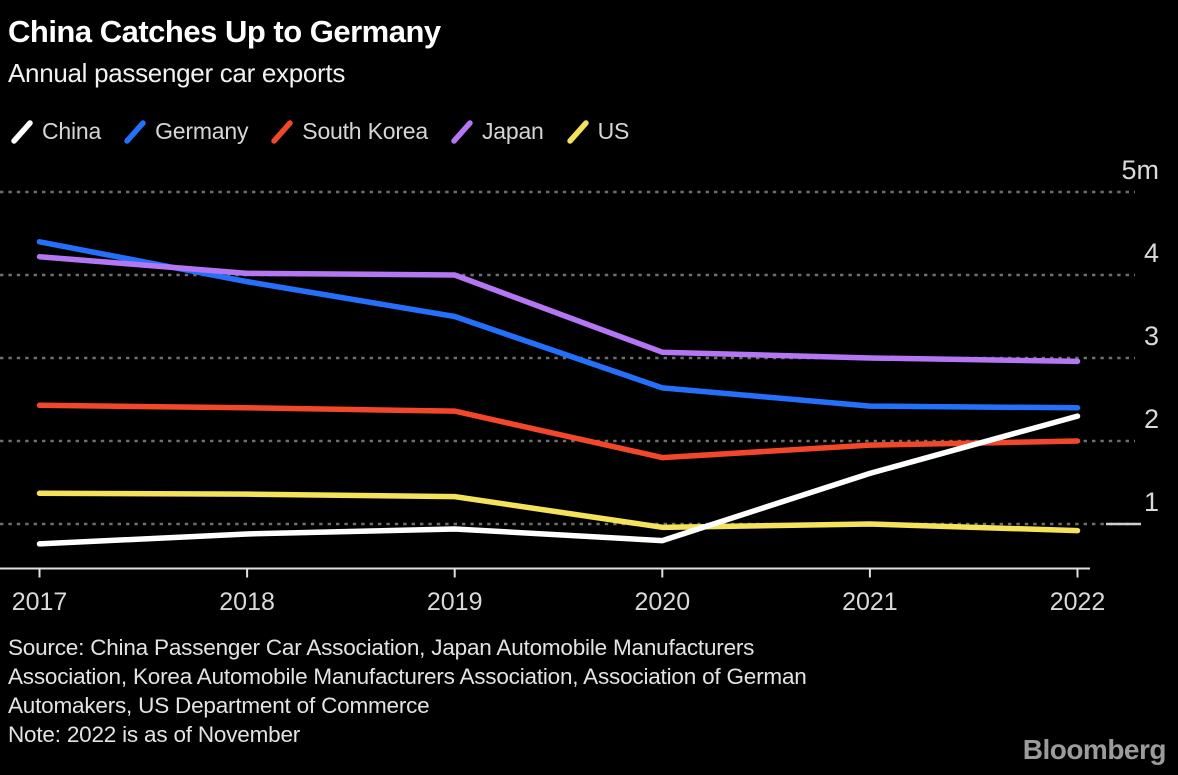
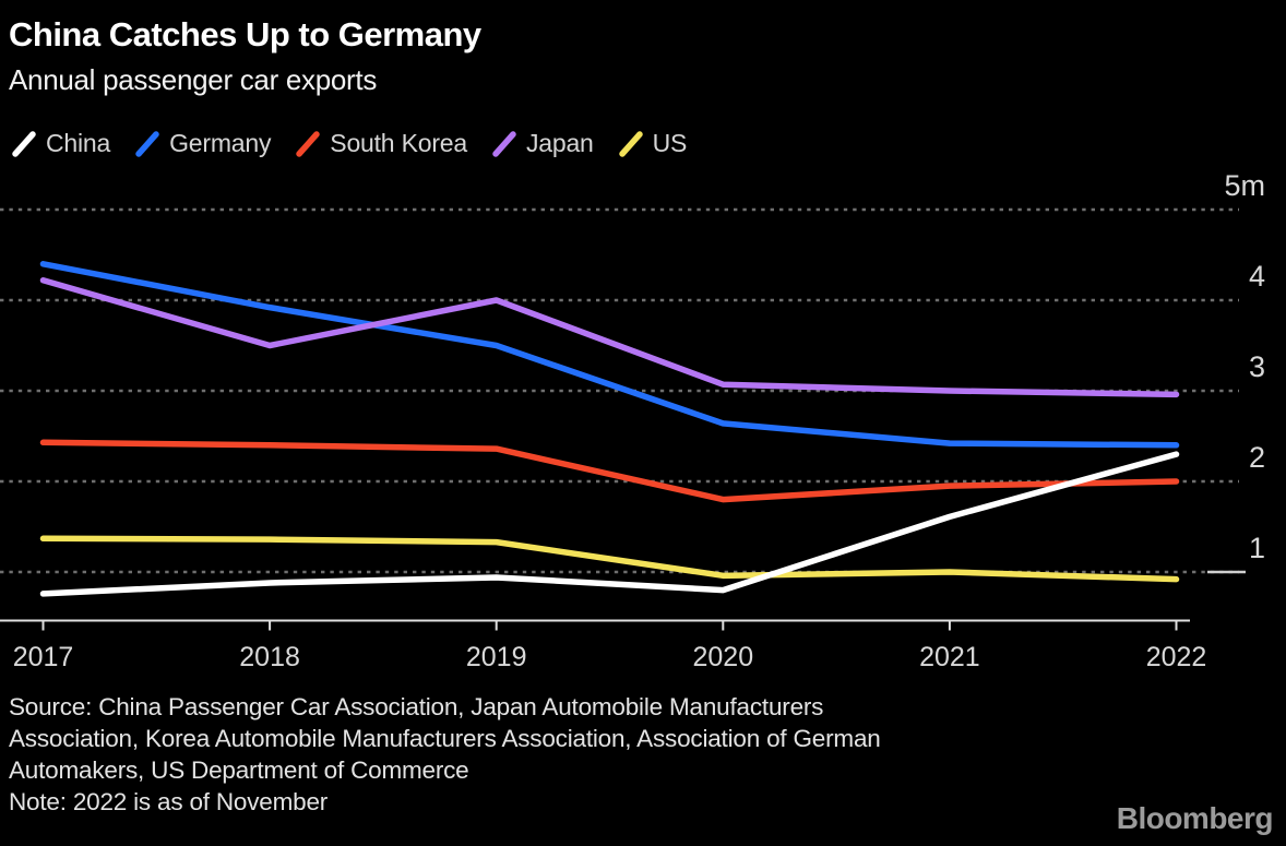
Japan/2018: 4.0m -> 3.5m
